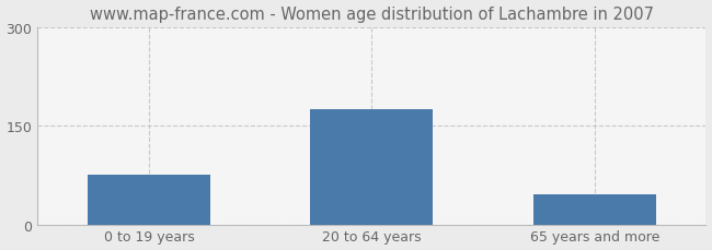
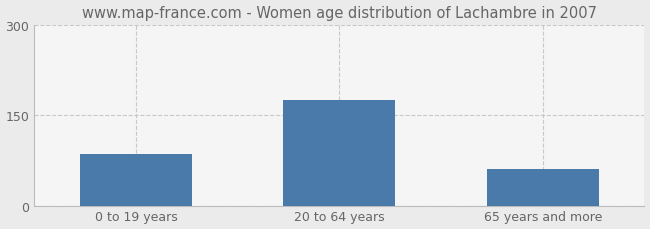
0 to 19 years: 75 -> 86
65 years and more: 45 -> 60
